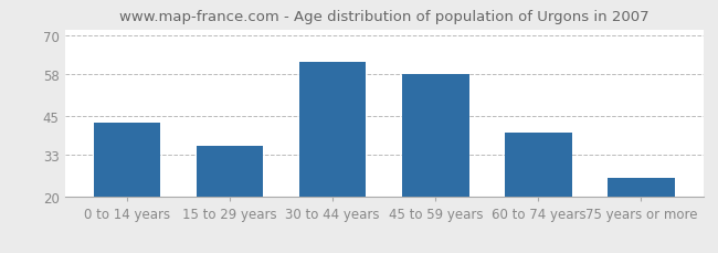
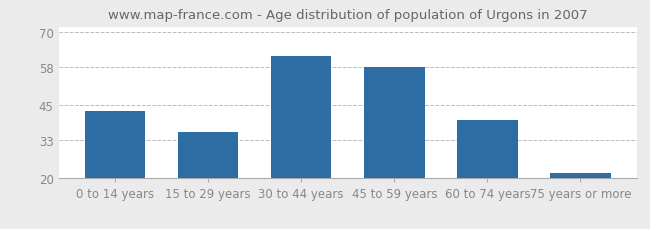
75 years or more: 26 -> 22
